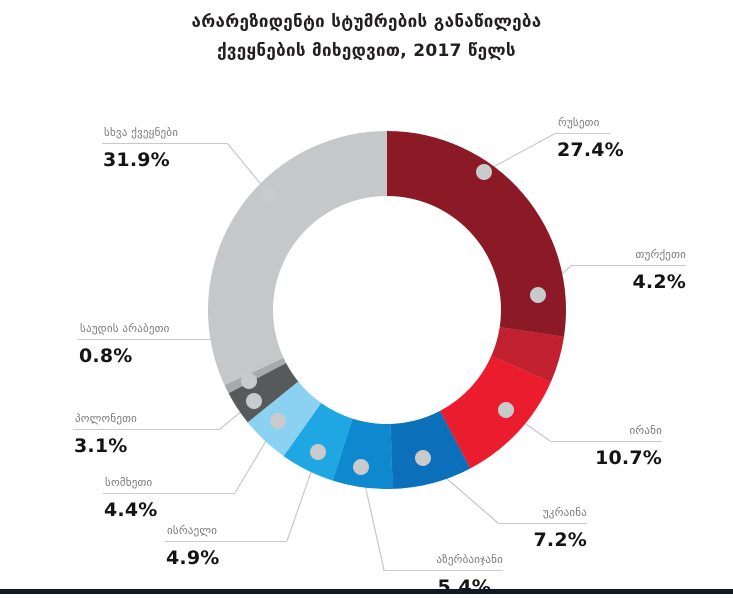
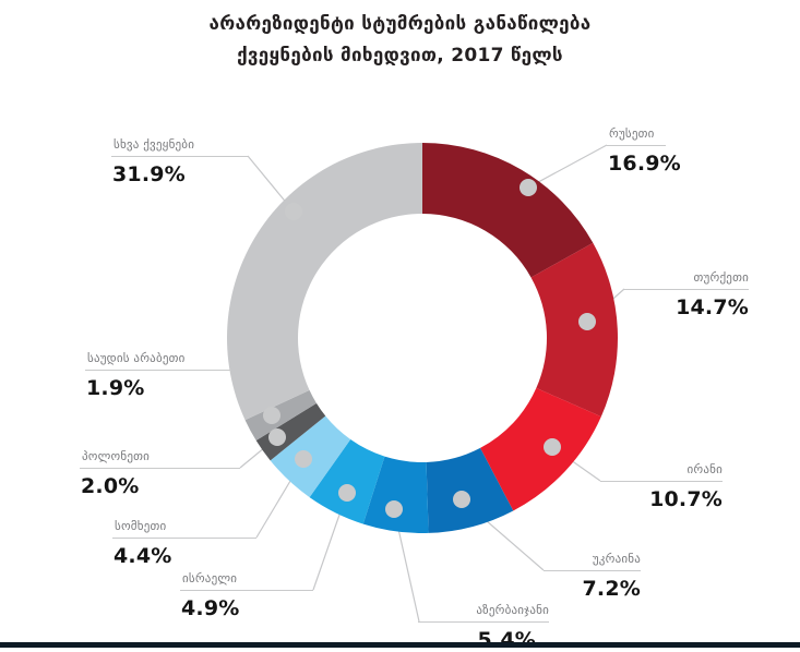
რუსეთი: 27.4% -> 16.9%
თურქეთი: 4.2% -> 14.7%
პოლონეთი: 3.1% -> 2.0%
საუდის არაბეთი: 0.8% -> 1.9%
